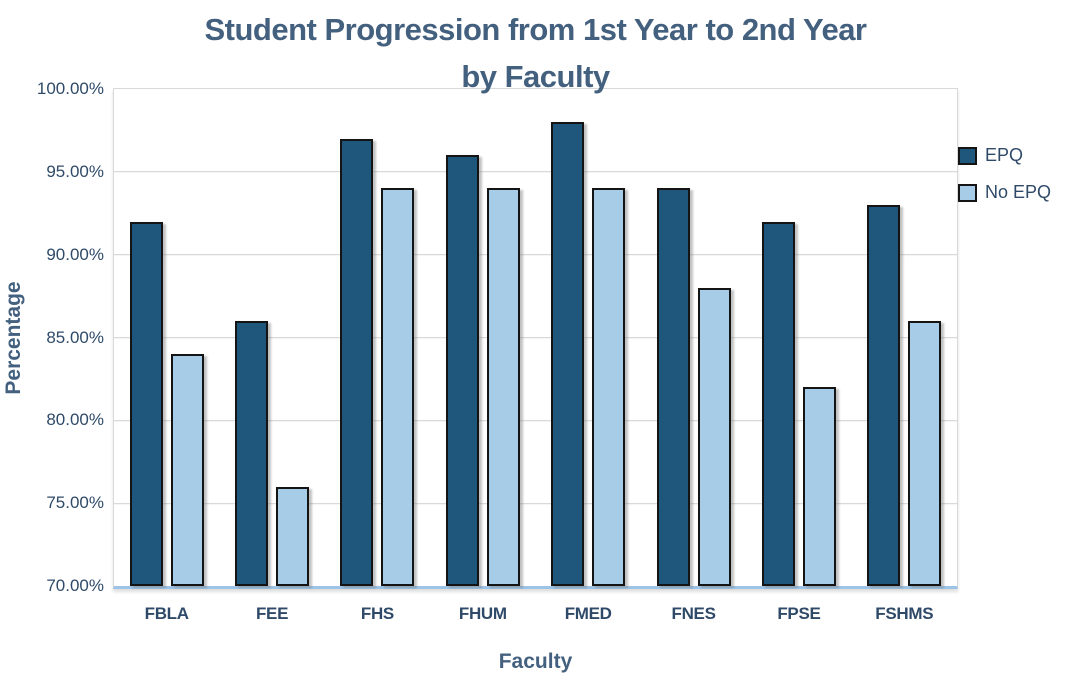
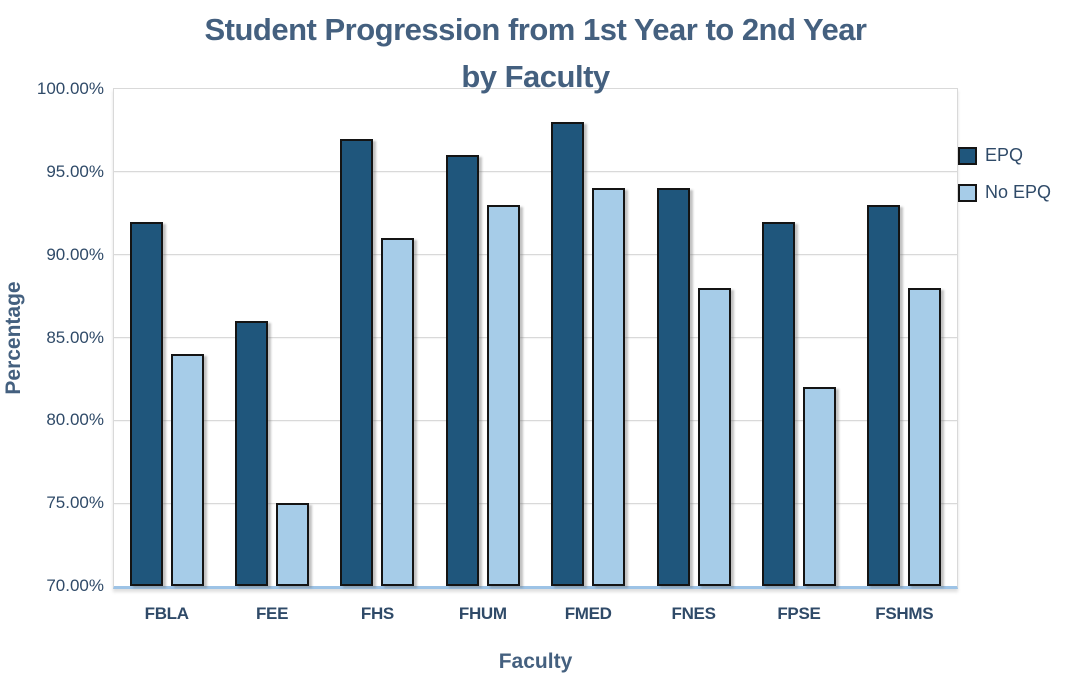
No EPQ/FEE: 76% -> 75%
No EPQ/FHS: 94% -> 91%
No EPQ/FHUM: 94% -> 93%
No EPQ/FSHMS: 86% -> 88%
